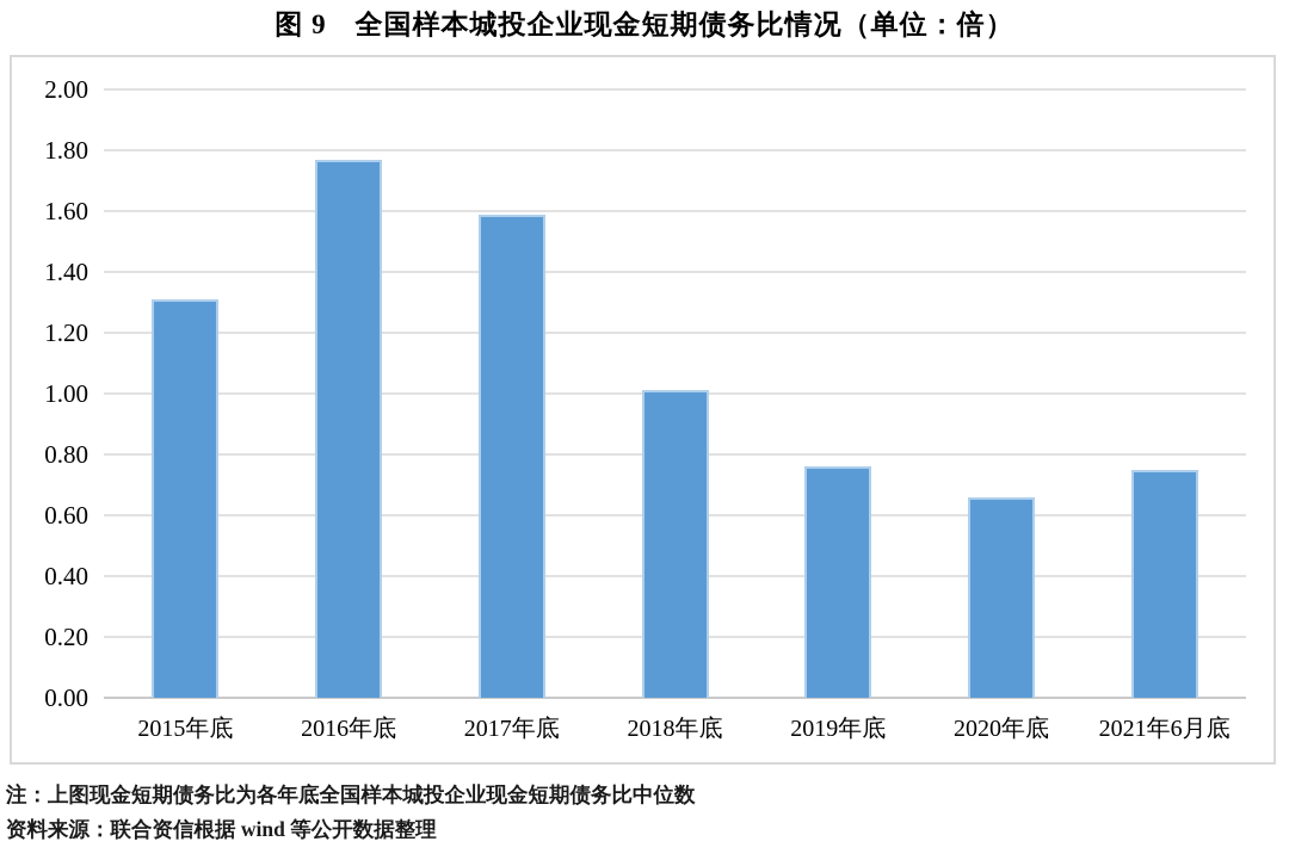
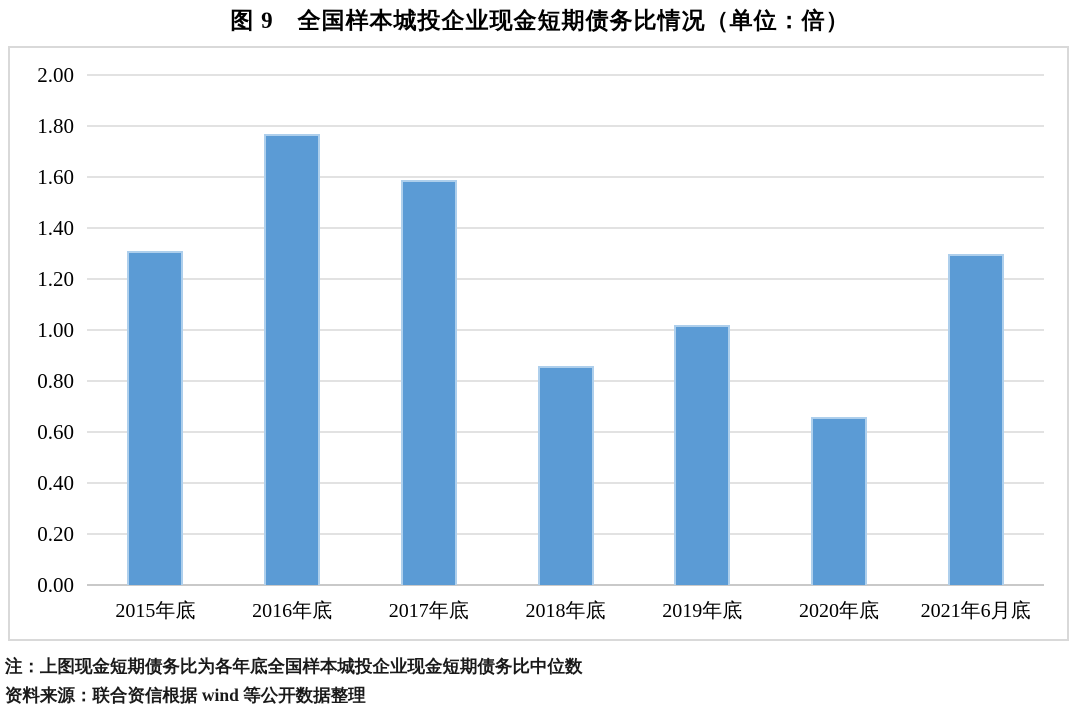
2018年底: 1.01 -> 0.86
2019年底: 0.76 -> 1.02
2021年6月底: 0.75 -> 1.30
